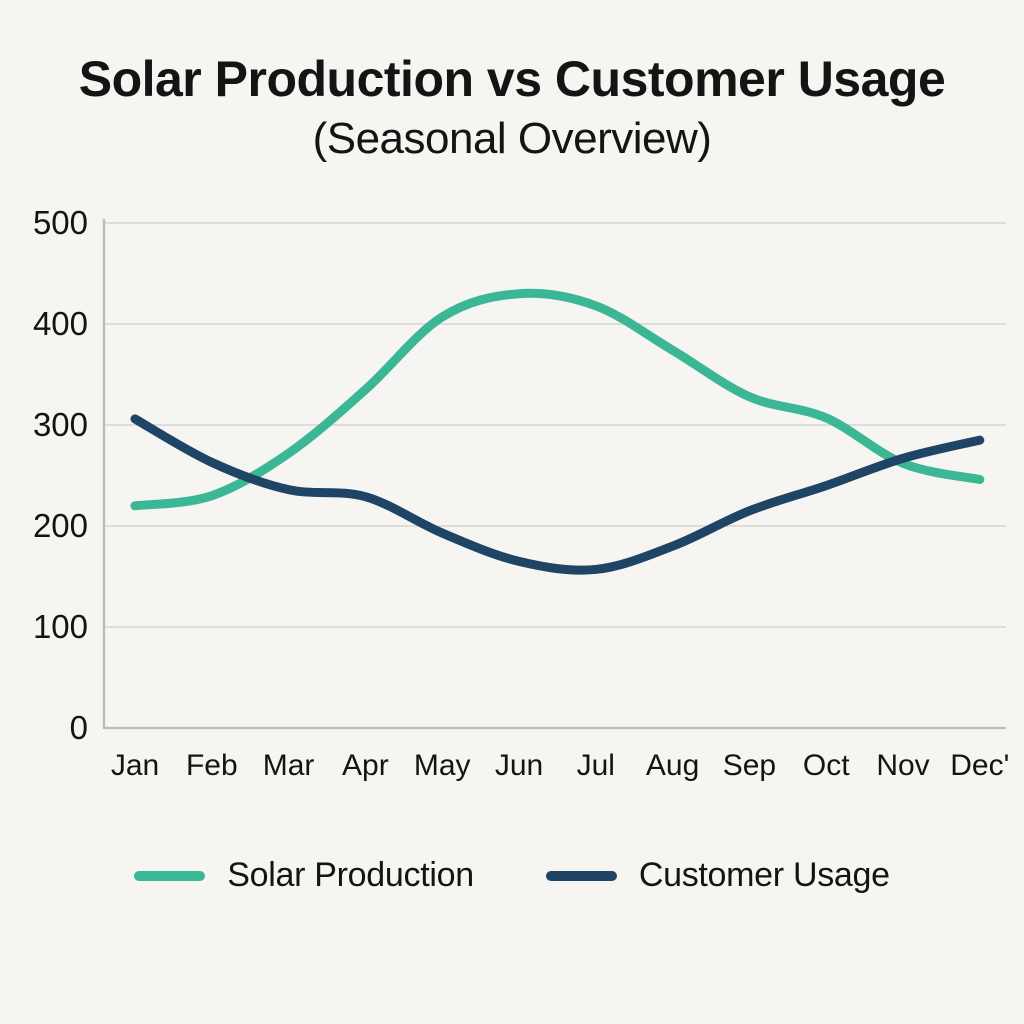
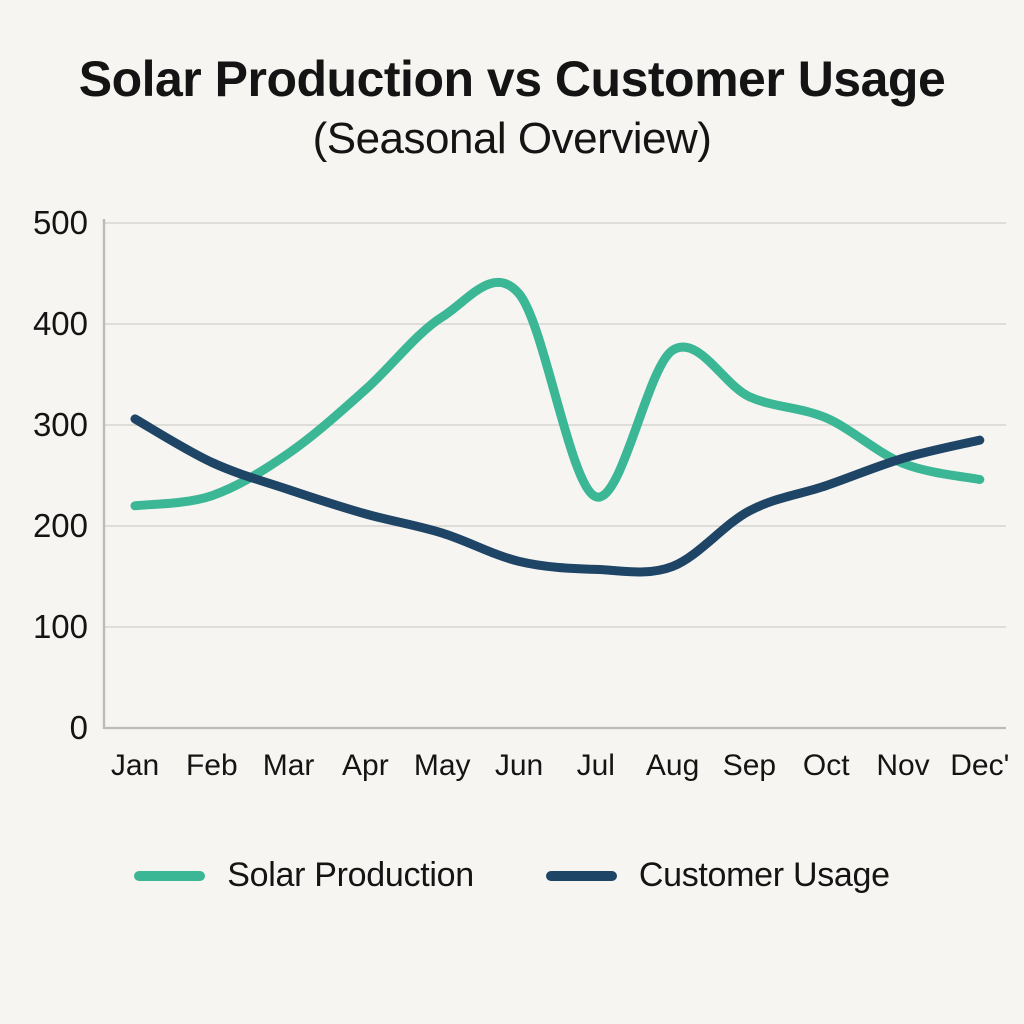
Customer Usage/Apr: 229 -> 212
Solar Production/Jul: 418 -> 229
Customer Usage/Aug: 180 -> 160
